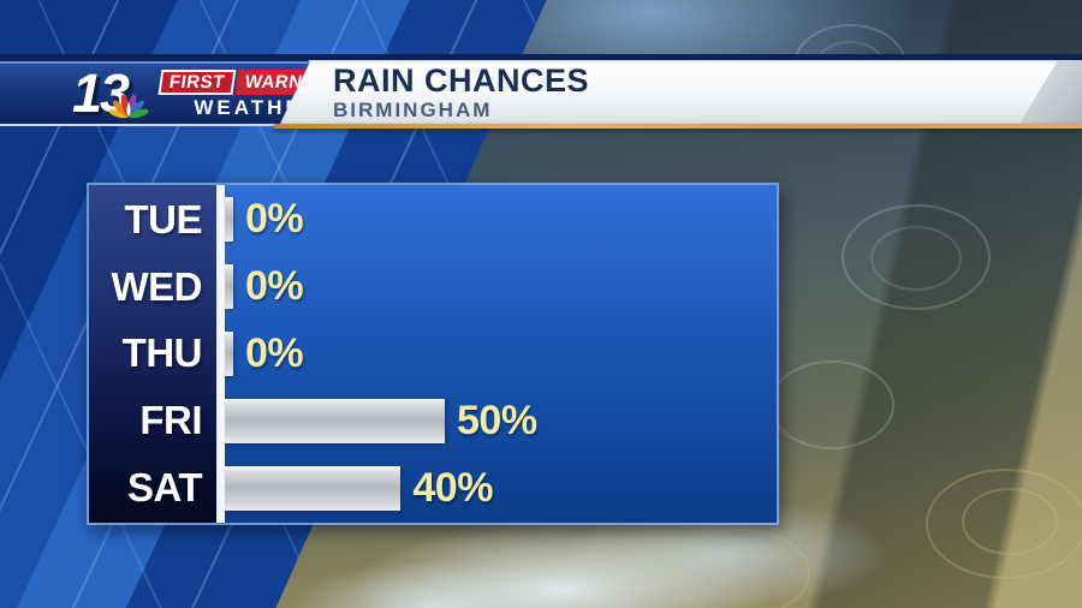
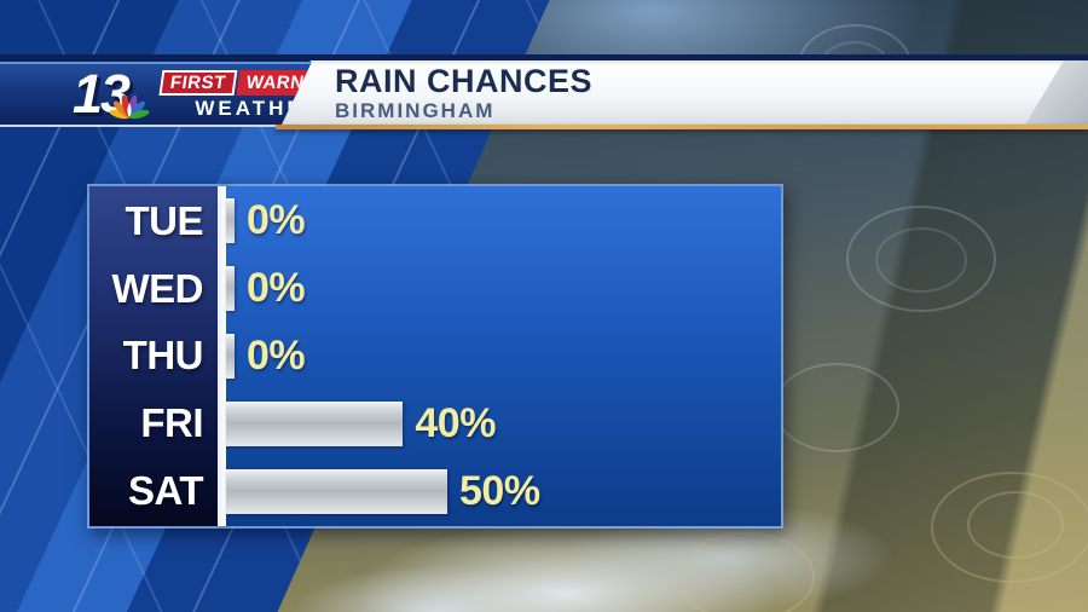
FRI: 50% -> 40%
SAT: 40% -> 50%
